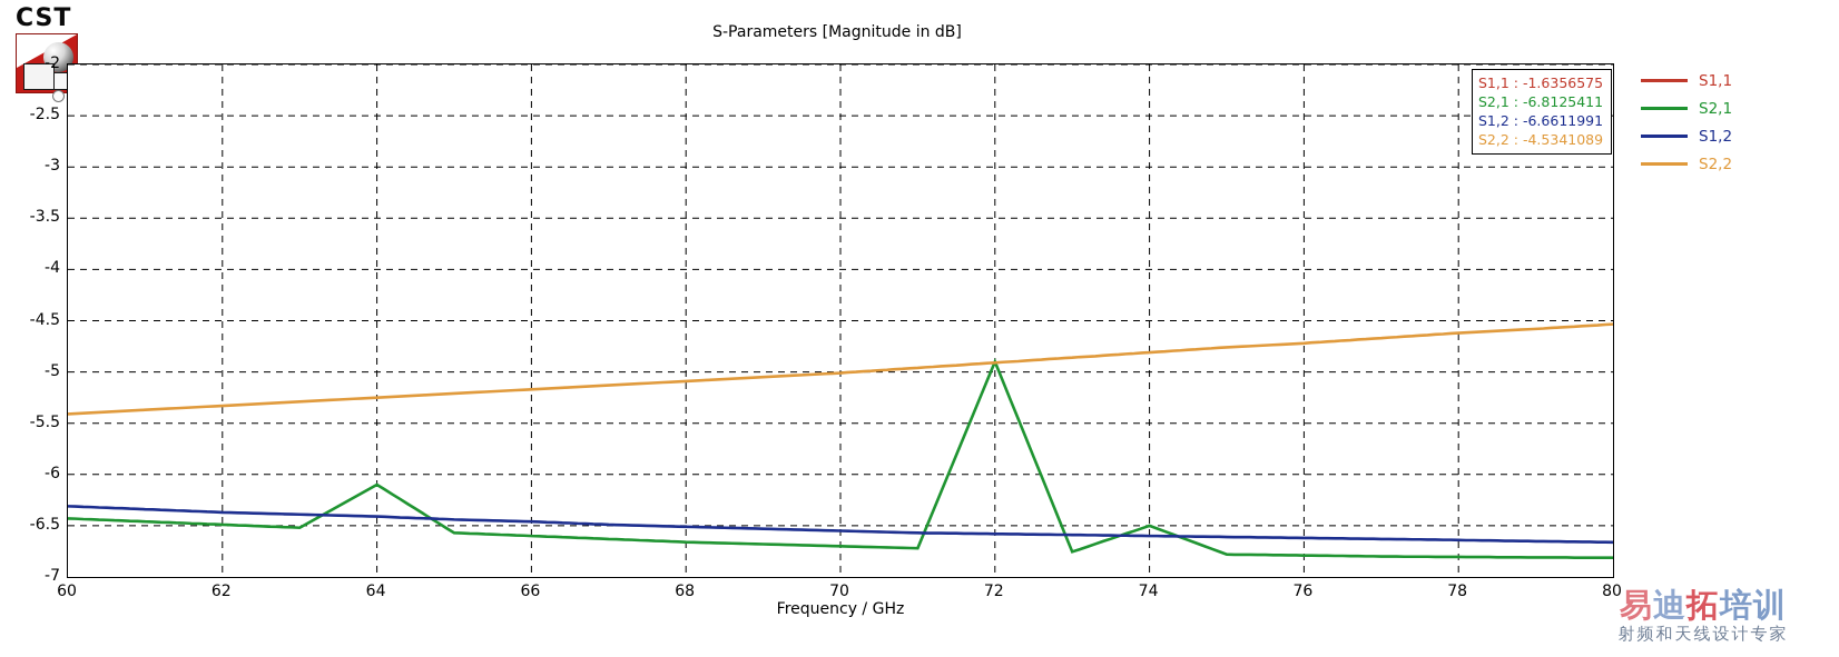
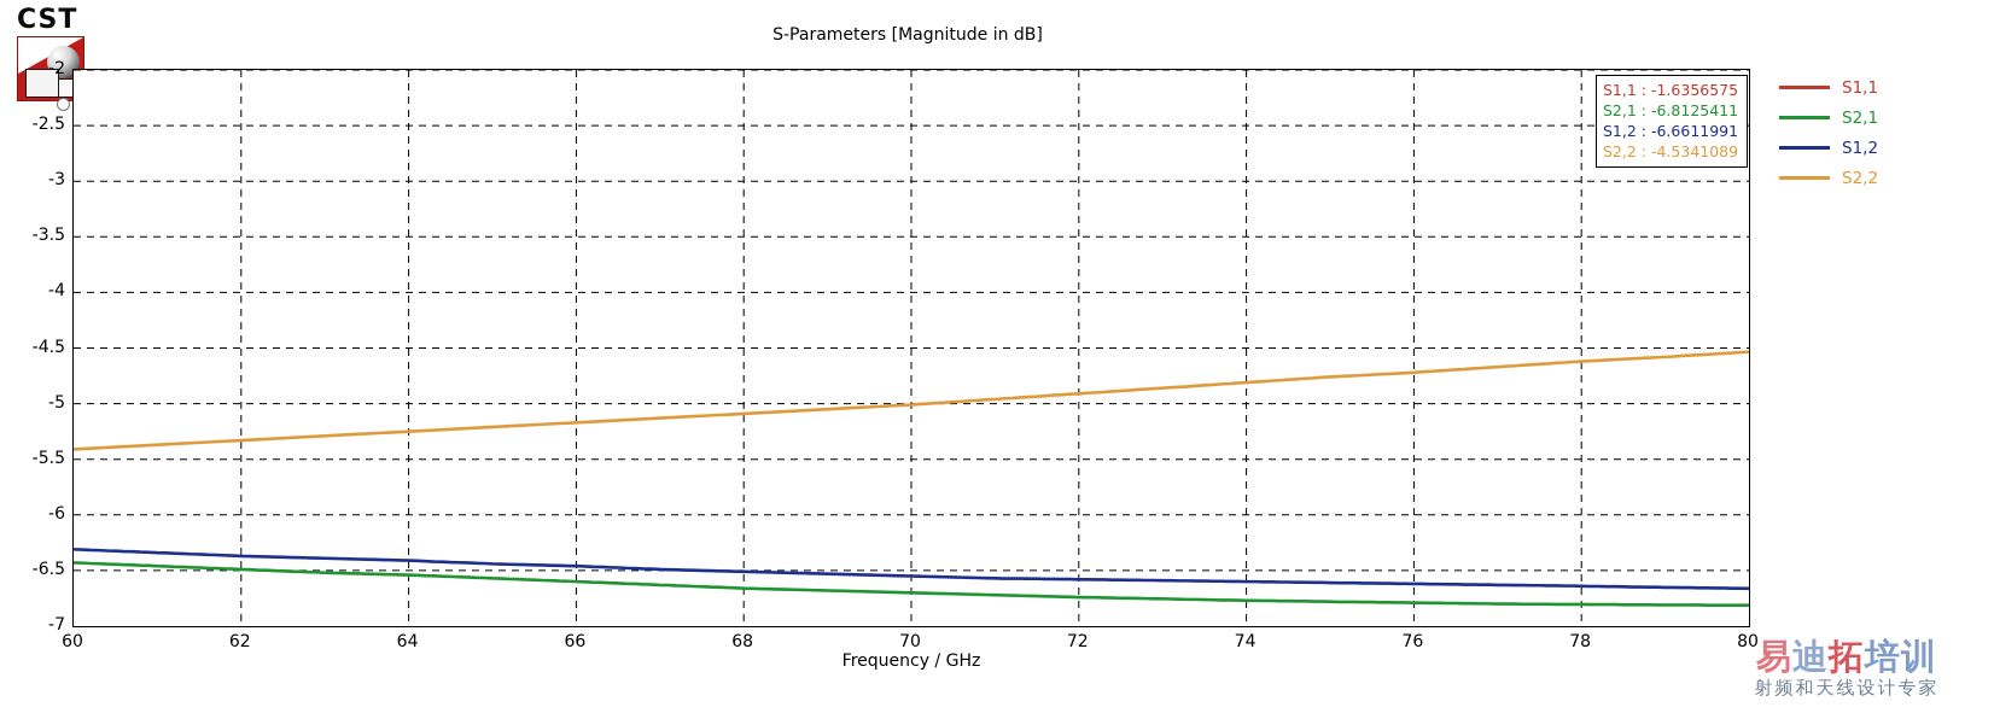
S2,1/64: -6.1 -> -6.5
S2,1/72: -4.9 -> -6.7
S2,1/74: -6.5 -> -6.8
